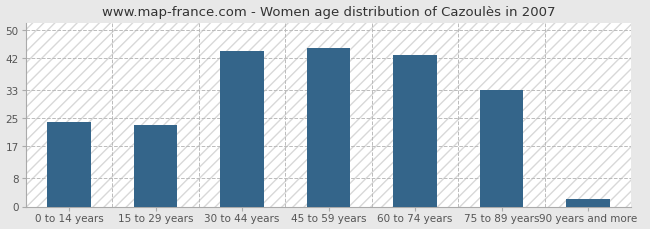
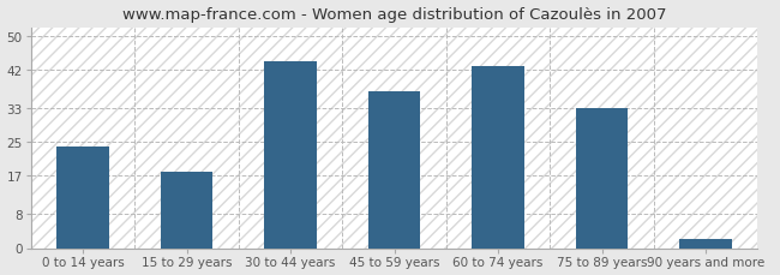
15 to 29 years: 23 -> 18
45 to 59 years: 45 -> 37
